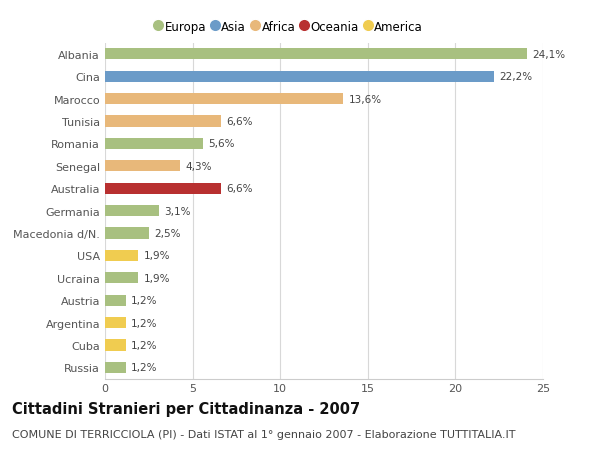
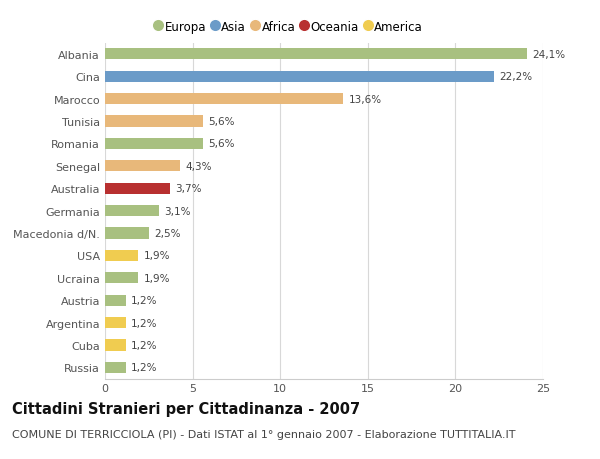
Tunisia: 6,6% -> 5,6%
Australia: 6,6% -> 3,7%
